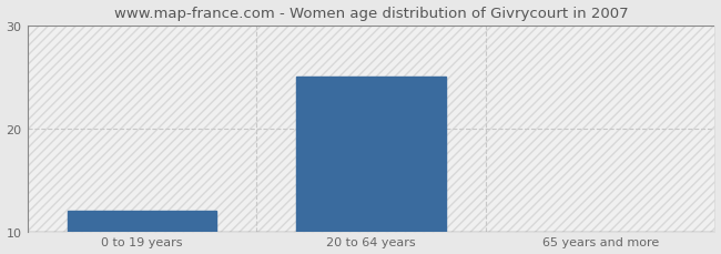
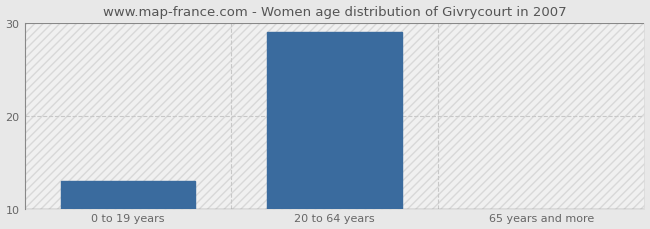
0 to 19 years: 12 -> 13
20 to 64 years: 25 -> 29
